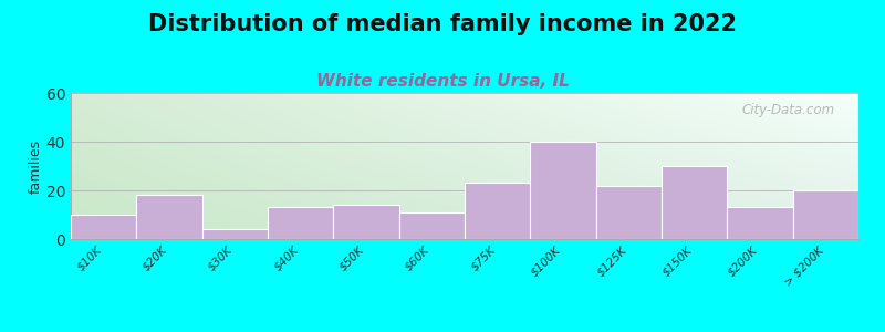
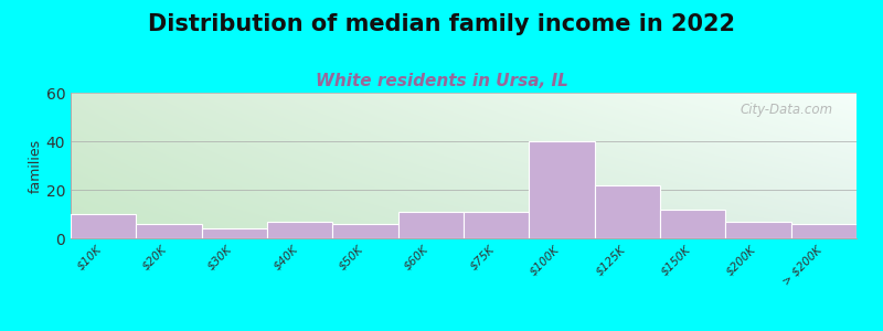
$20K: 18 -> 6
$40K: 13 -> 7
$50K: 14 -> 6
$75K: 23 -> 11
$150K: 30 -> 12
$200K: 13 -> 7
> $200K: 20 -> 6
